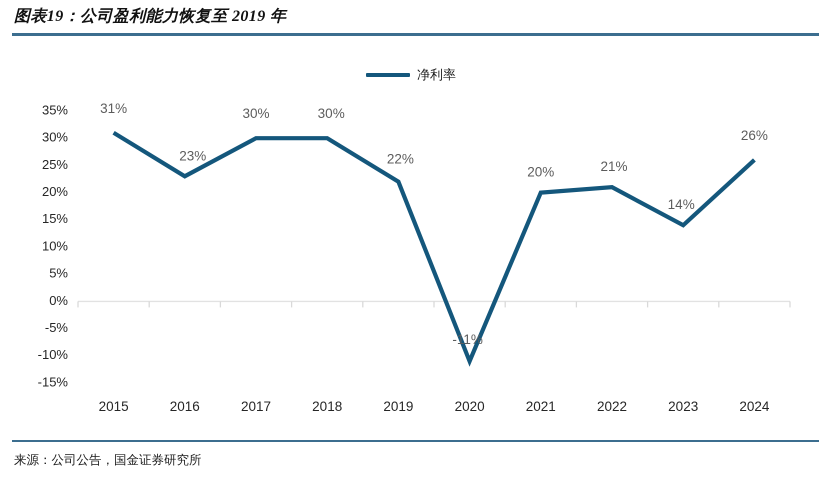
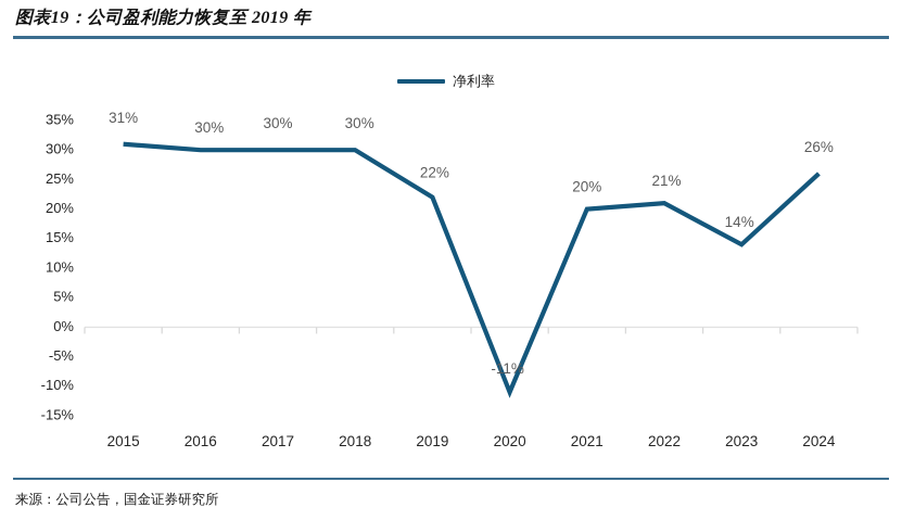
2016: 23% -> 30%
